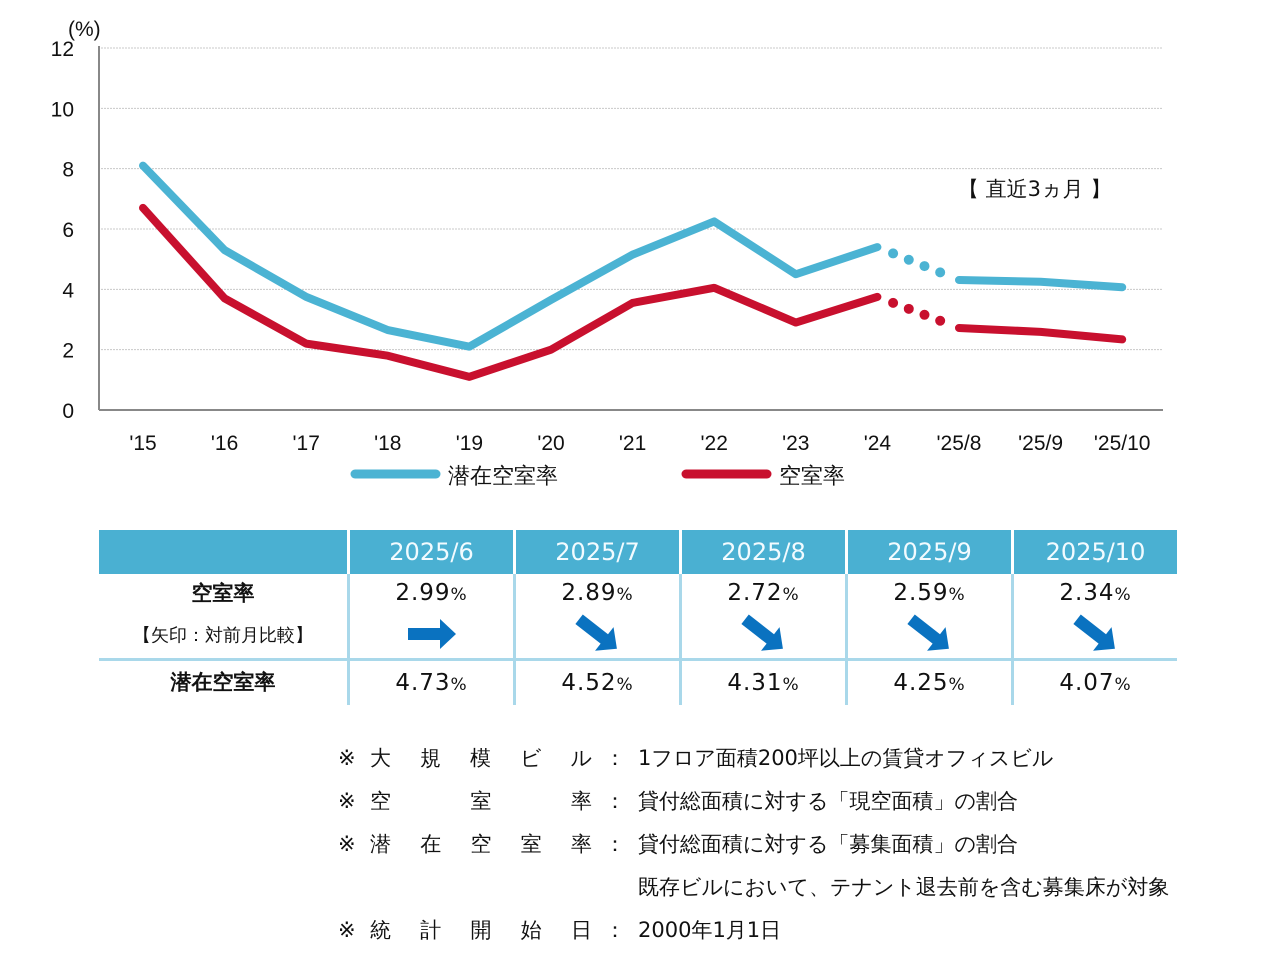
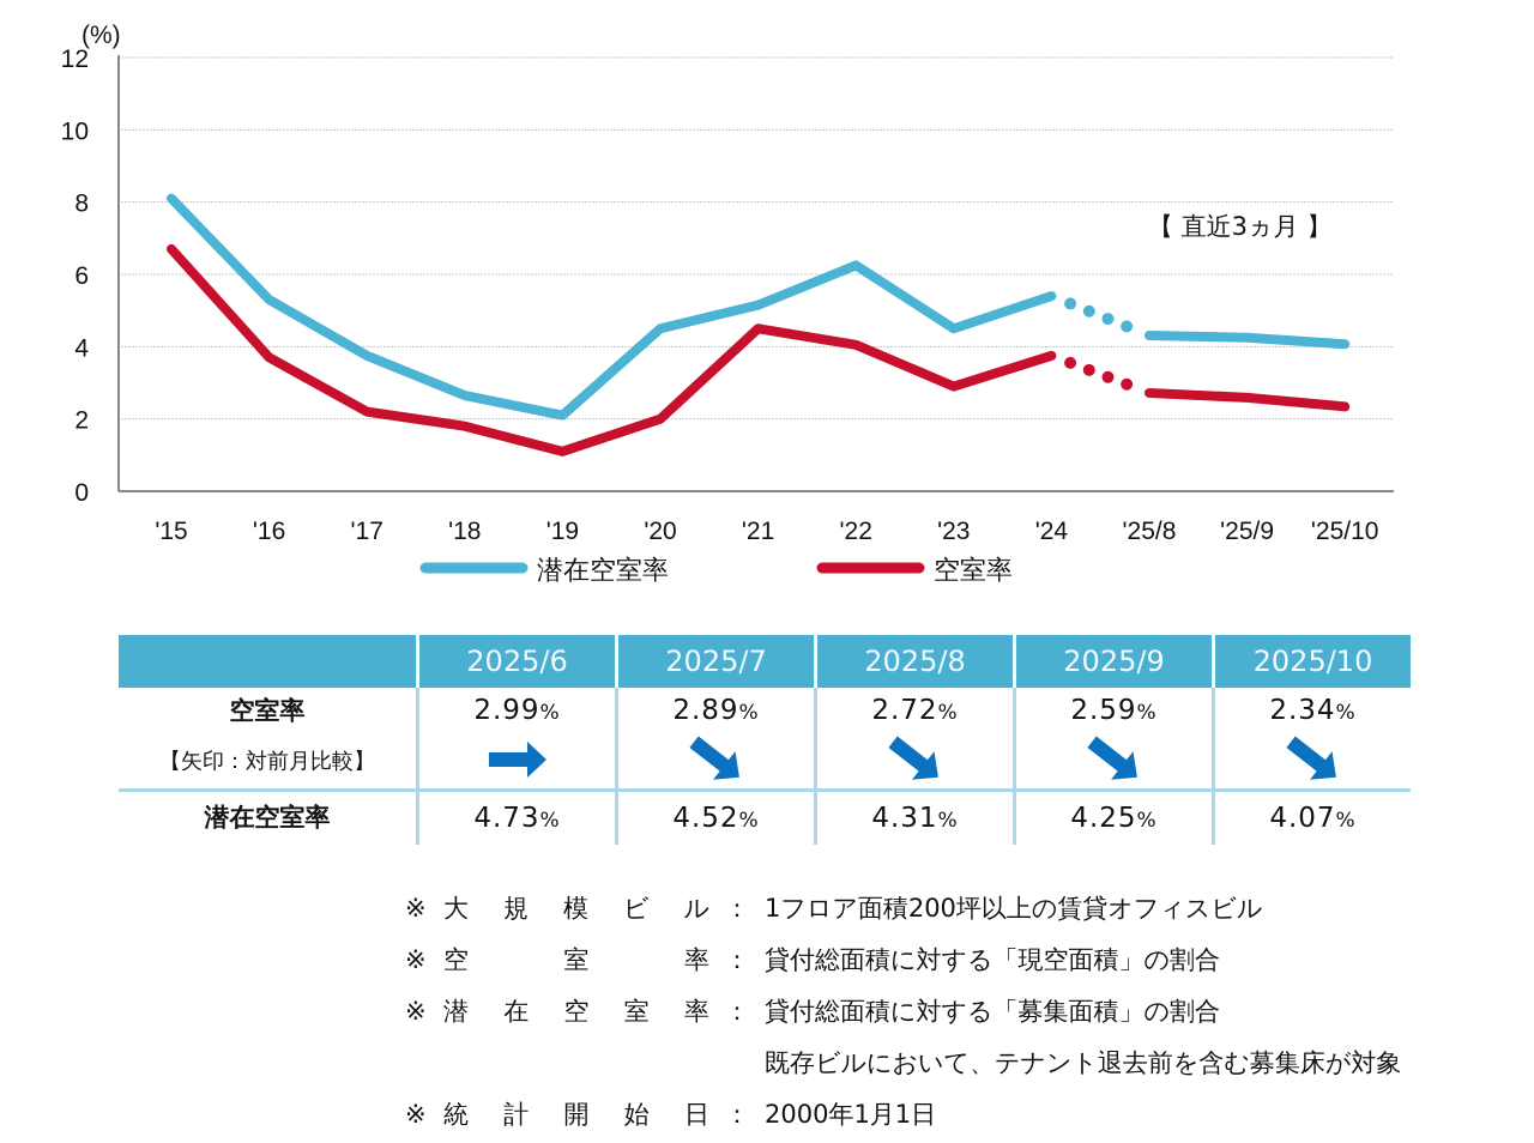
潜在空室率/'20: 3.6 -> 4.5
空室率/'21: 3.5 -> 4.5
